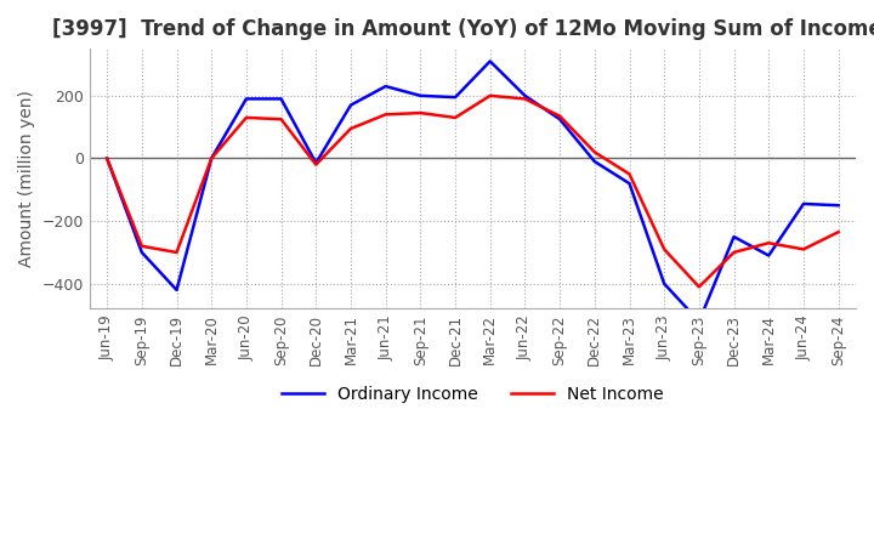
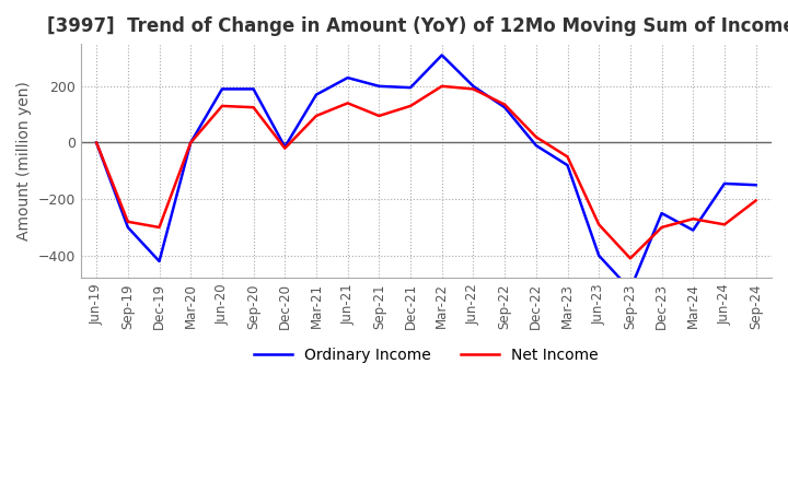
Net Income/Sep-21: 145 -> 95
Net Income/Sep-24: -235 -> -205
